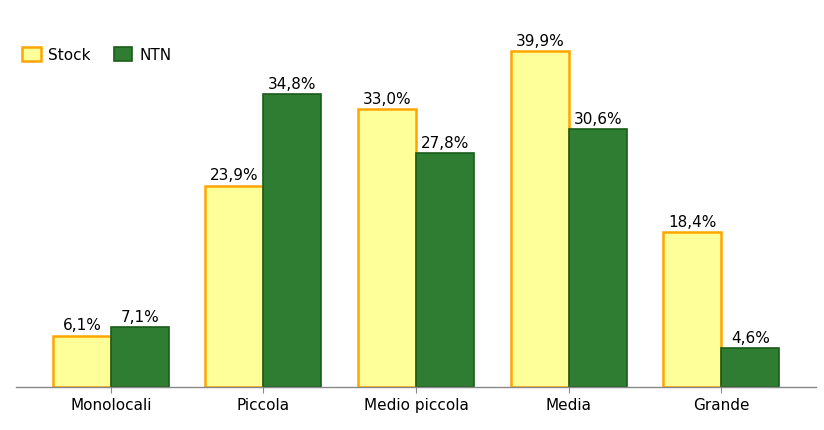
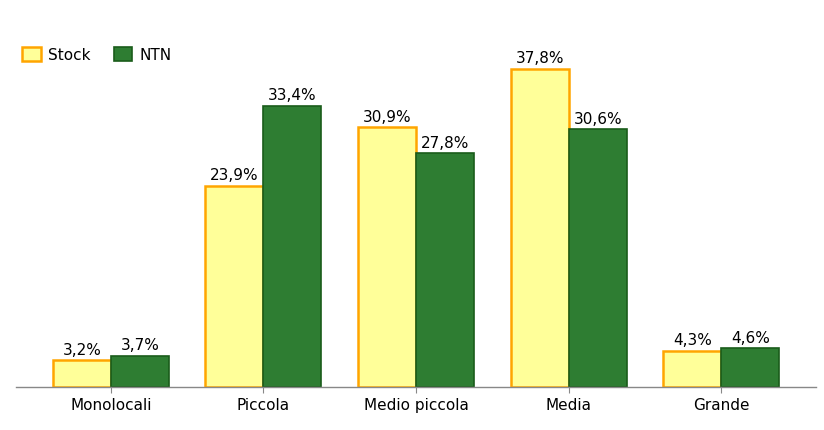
Stock/Monolocali: 6,1% -> 3,2%
NTN/Monolocali: 7,1% -> 3,7%
NTN/Piccola: 34,8% -> 33,4%
Stock/Medio piccola: 33,0% -> 30,9%
Stock/Media: 39,9% -> 37,8%
Stock/Grande: 18,4% -> 4,3%
